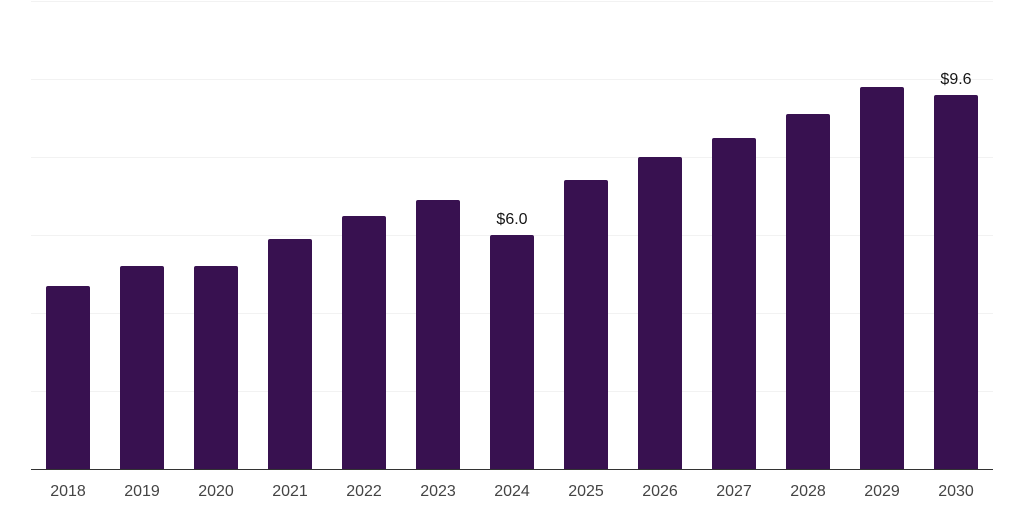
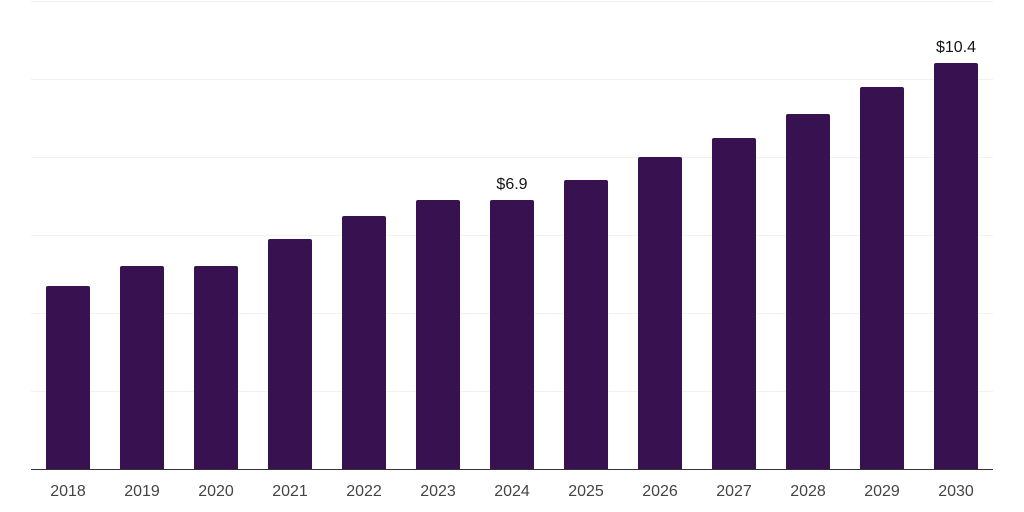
2024: $6.0 -> $6.9
2030: $9.6 -> $10.4
